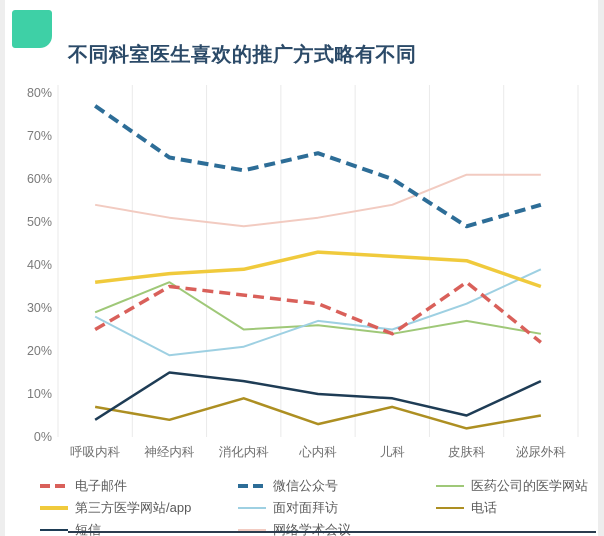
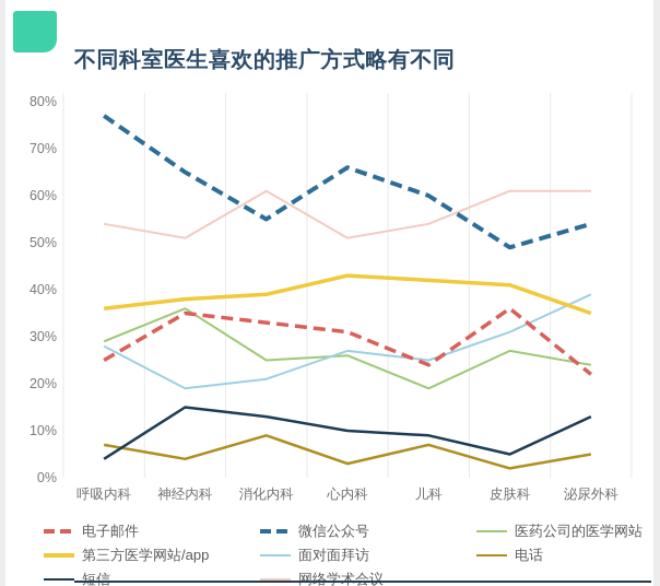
微信公众号/消化内科: 62% -> 55%
网络学术会议/消化内科: 49% -> 61%
医药公司的医学网站/儿科: 24% -> 19%
